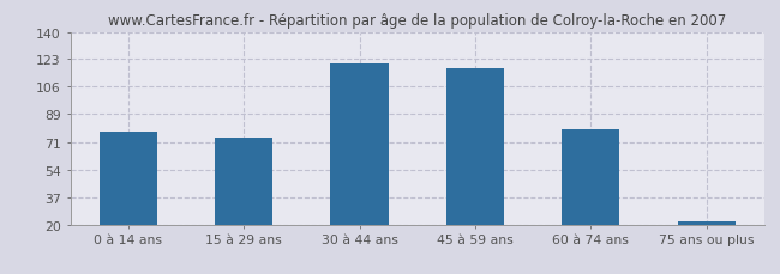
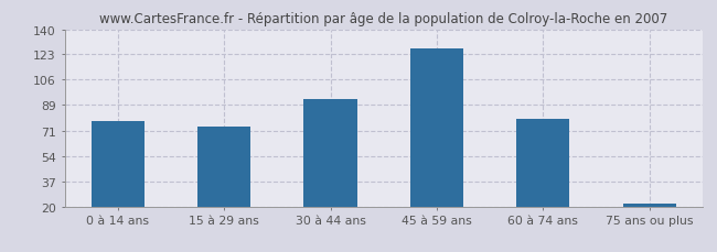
30 à 44 ans: 120 -> 93
45 à 59 ans: 117 -> 127
